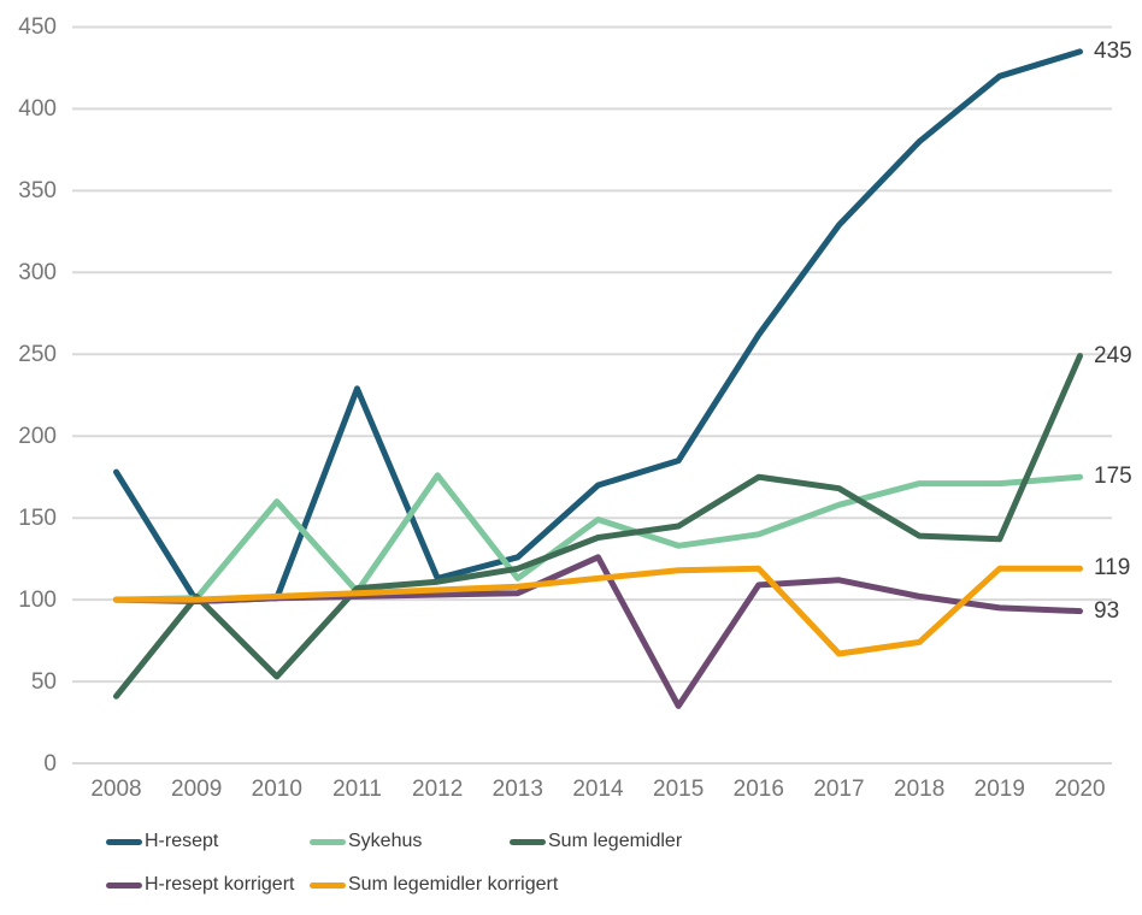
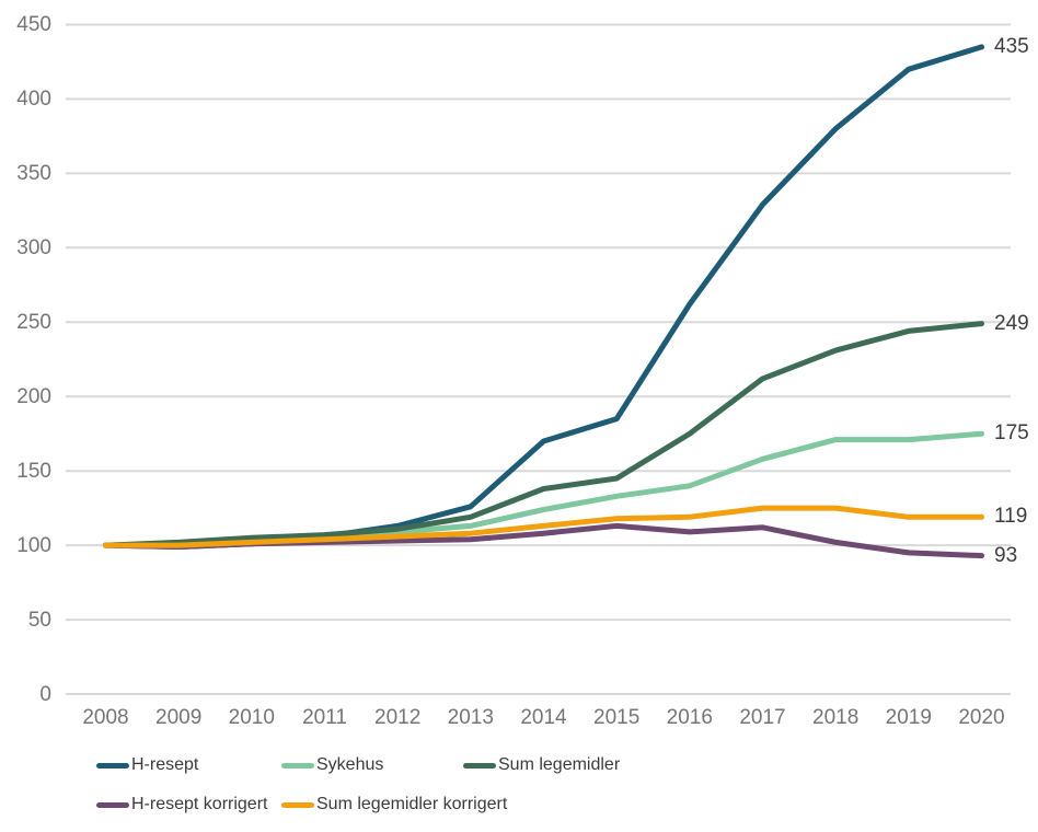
H-resept/2008: 178 -> 100
Sum legemidler/2008: 41 -> 100
Sykehus/2010: 160 -> 104
Sum legemidler/2010: 53 -> 105
H-resept/2011: 229 -> 106
Sykehus/2012: 176 -> 109
Sykehus/2014: 149 -> 124
H-resept korrigert/2014: 126 -> 108
H-resept korrigert/2015: 35 -> 113
Sum legemidler/2017: 168 -> 212
Sum legemidler korrigert/2017: 67 -> 125
Sum legemidler/2018: 139 -> 231
Sum legemidler korrigert/2018: 74 -> 125
Sum legemidler/2019: 137 -> 244
